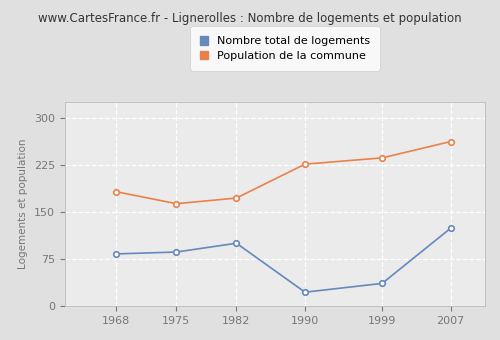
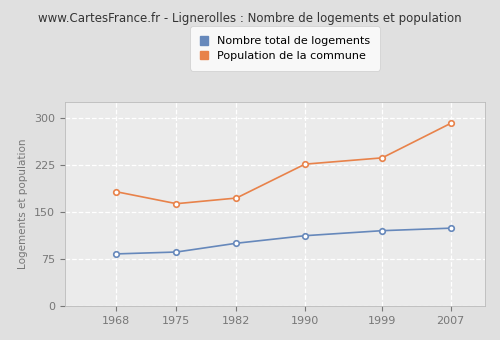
Nombre total de logements/1990: 22 -> 112
Nombre total de logements/1999: 36 -> 120
Population de la commune/2007: 262 -> 291
